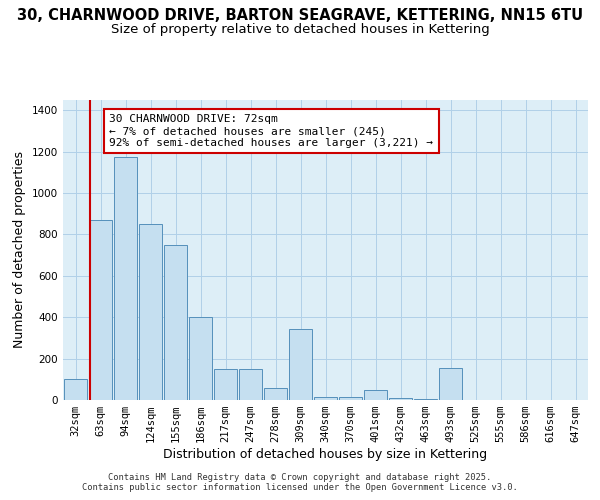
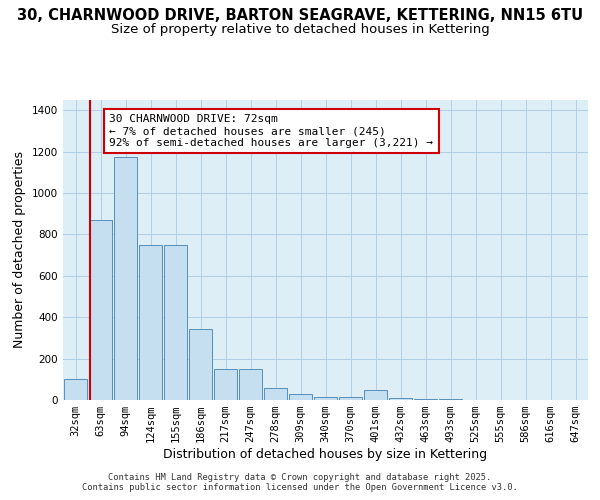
124sqm: 850 -> 748
186sqm: 400 -> 342
309sqm: 345 -> 28
493sqm: 155 -> 4
